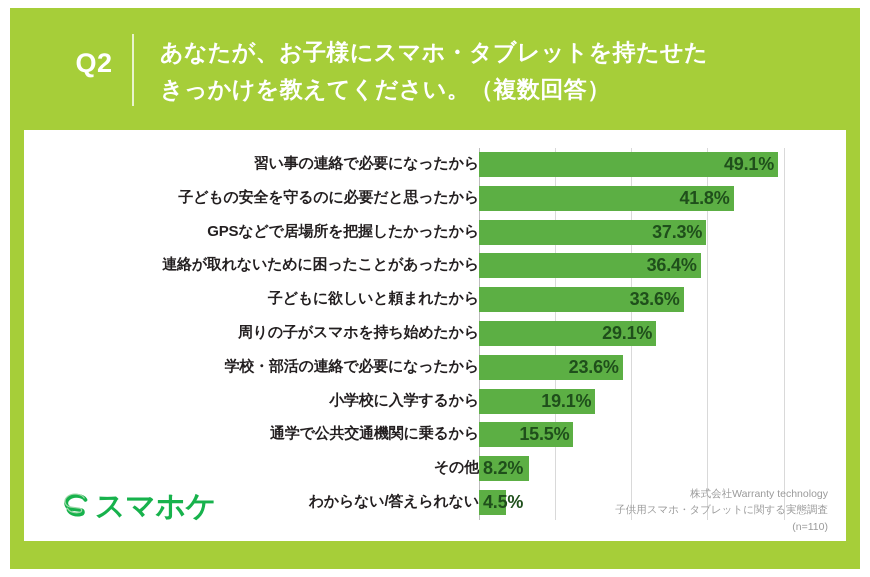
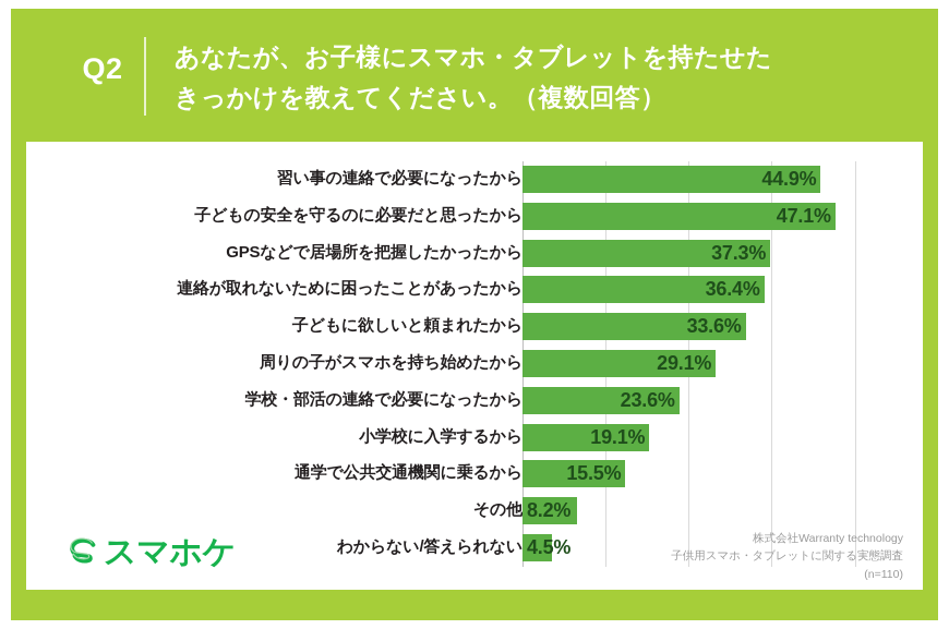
習い事の連絡で必要になったから: 49.1% -> 44.9%
子どもの安全を守るのに必要だと思ったから: 41.8% -> 47.1%
